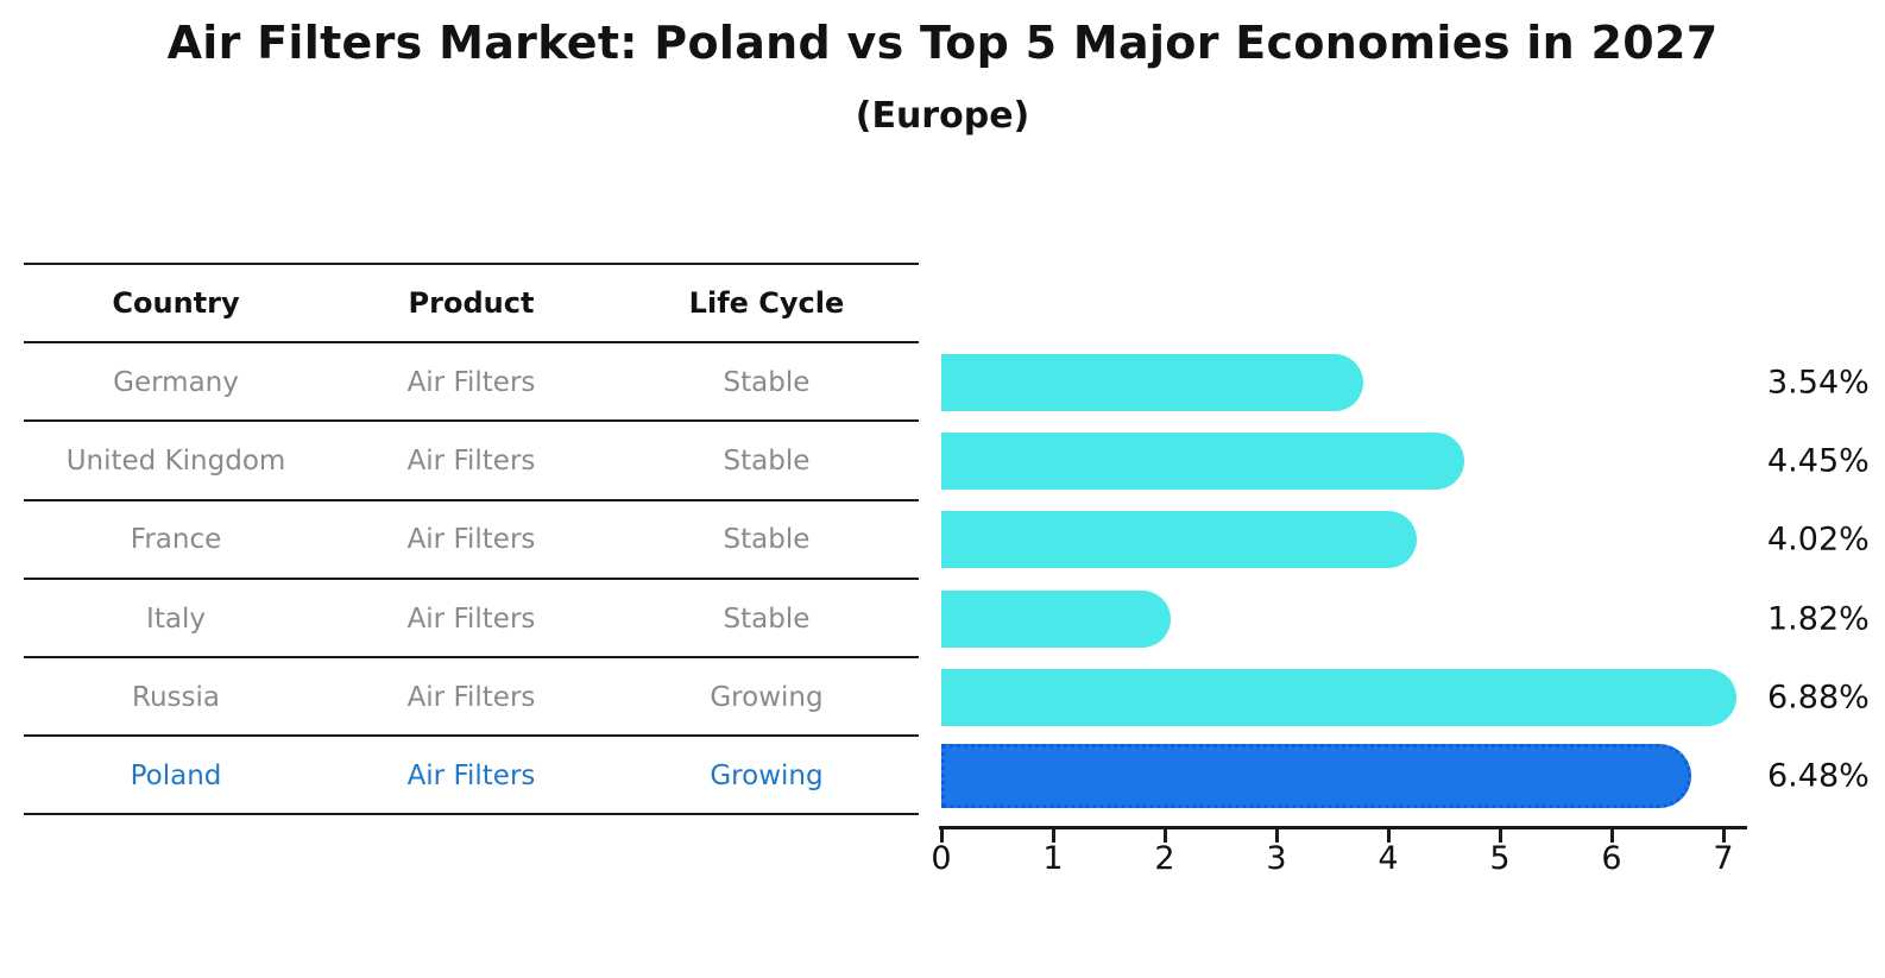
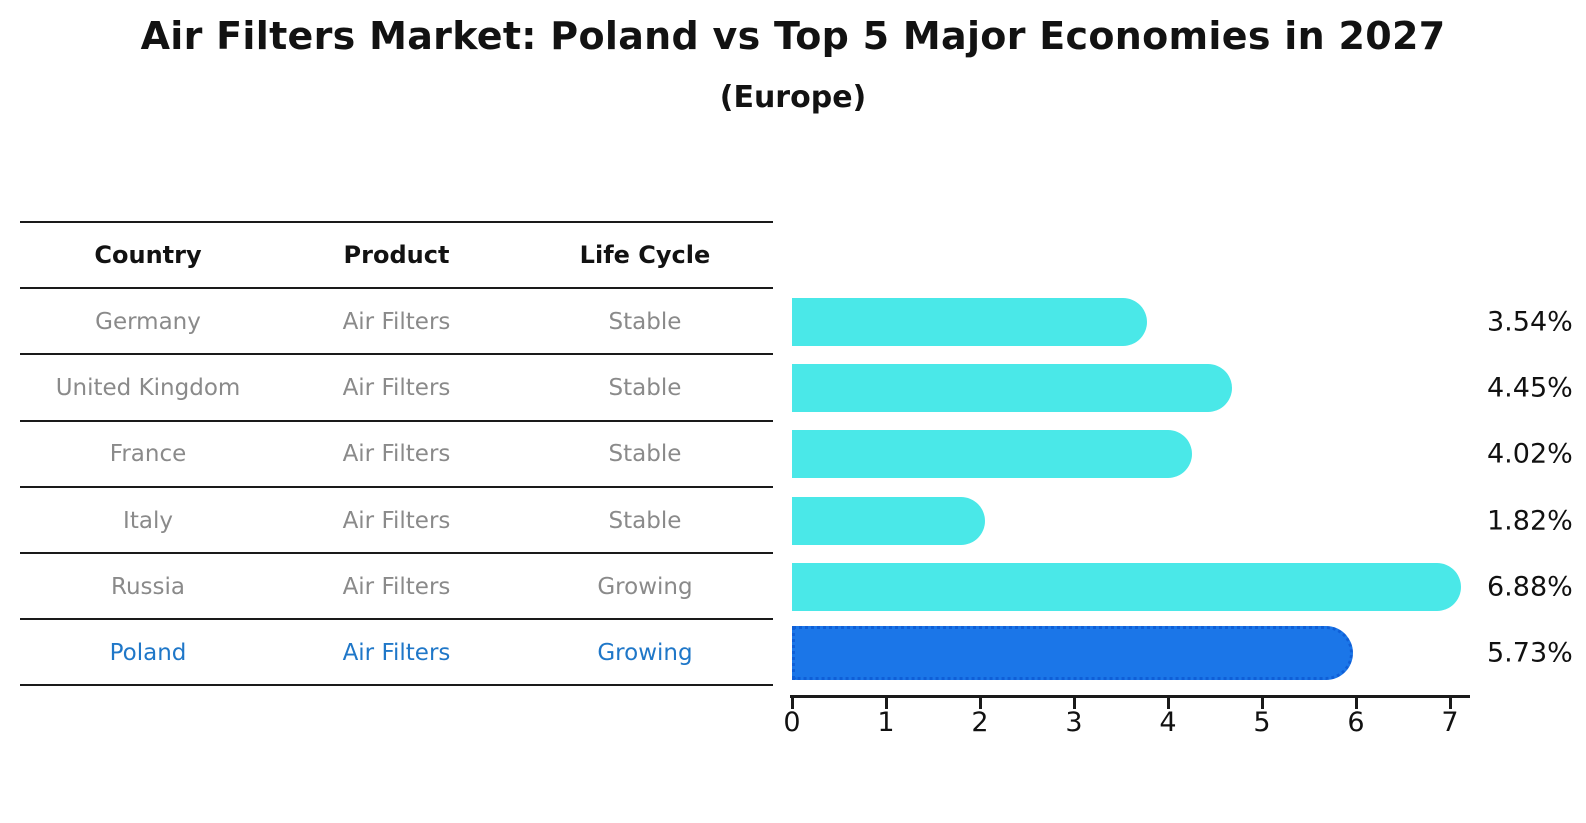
Poland: 6.48% -> 5.73%
